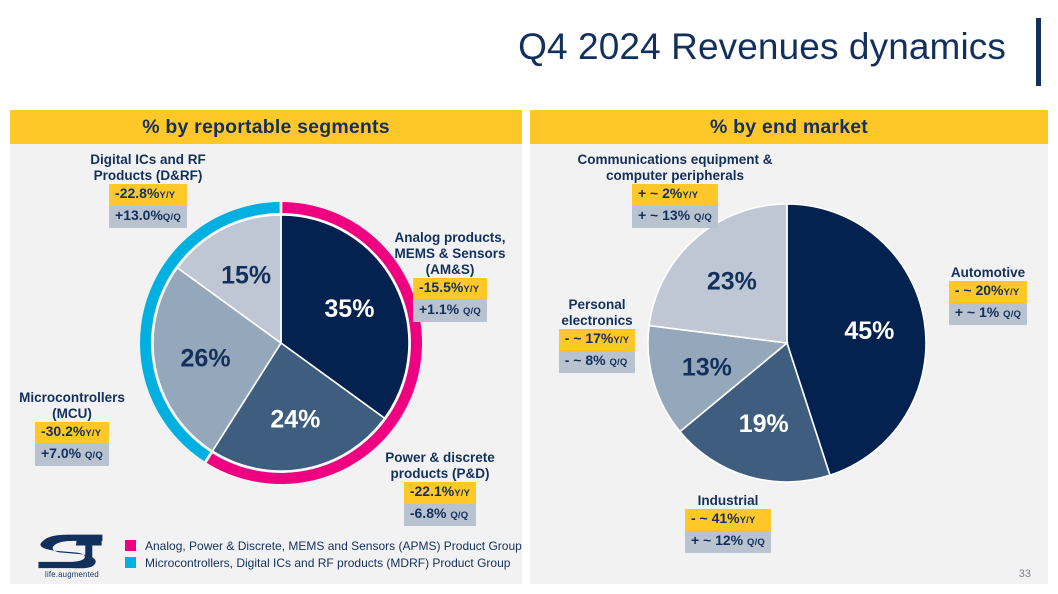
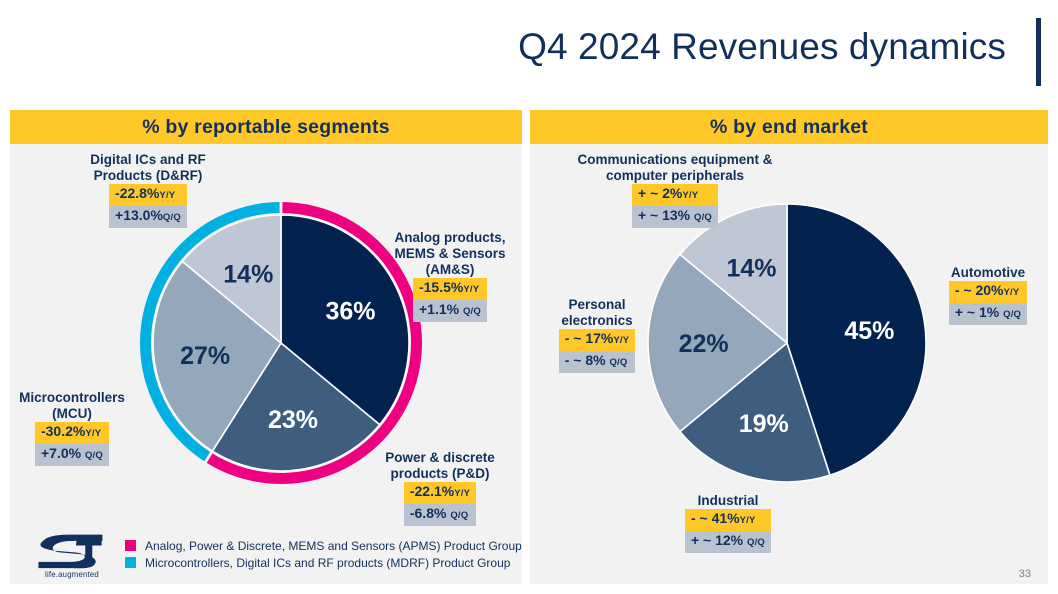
% by reportable segments/Analog products, MEMS & Sensors (AM&S): 35% -> 36%
% by reportable segments/Power & discrete products (P&D): 24% -> 23%
% by reportable segments/Microcontrollers (MCU): 26% -> 27%
% by reportable segments/Digital ICs and RF Products (D&RF): 15% -> 14%
% by end market/Personal electronics: 13% -> 22%
% by end market/Communications equipment & computer peripherals: 23% -> 14%
